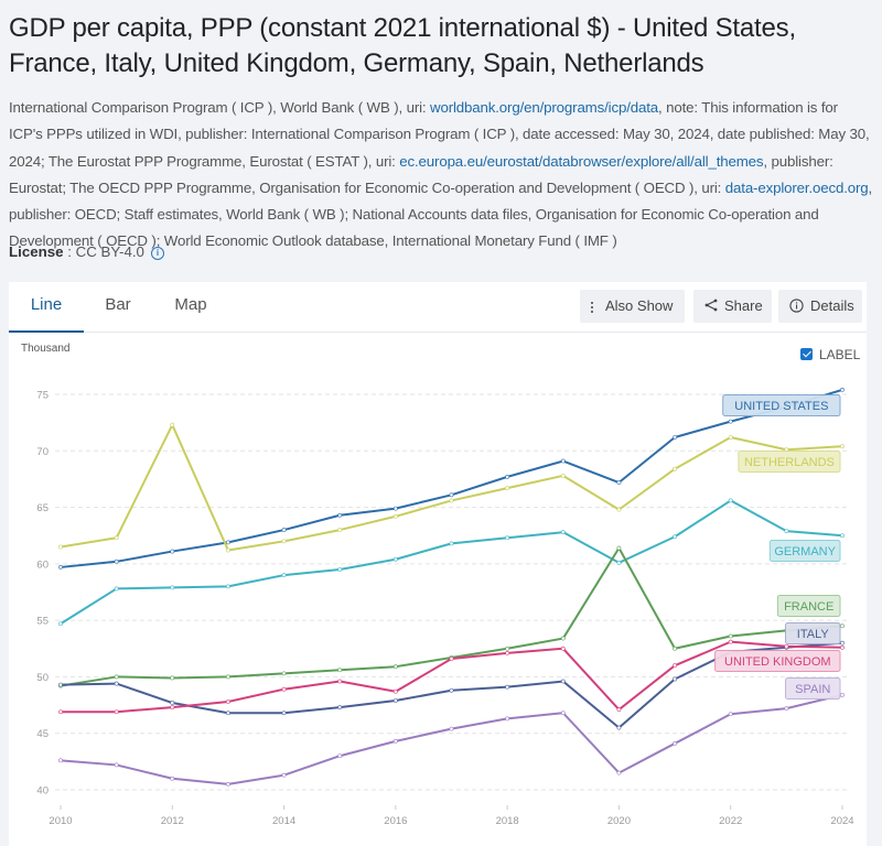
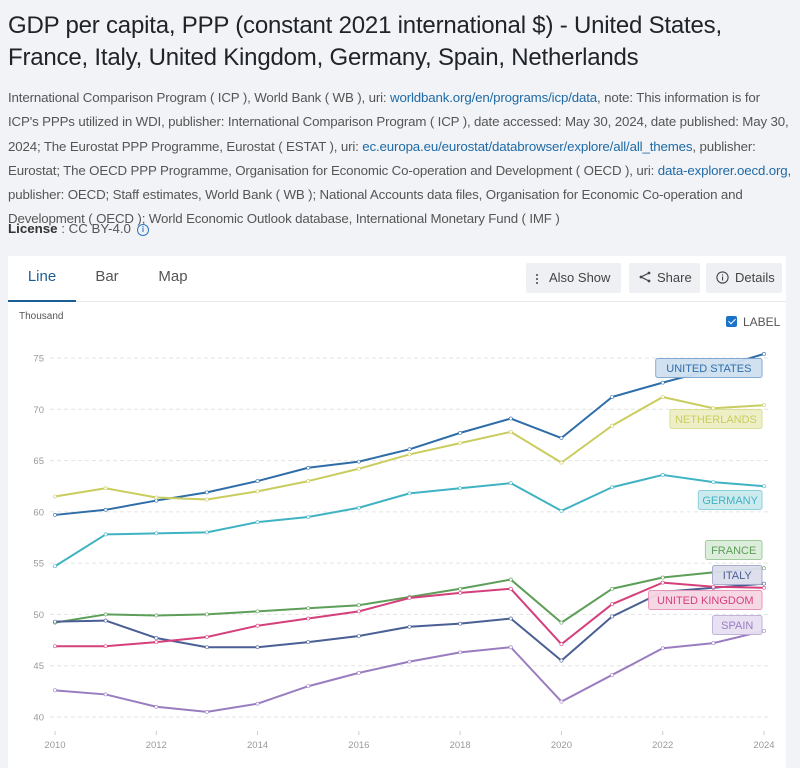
NETHERLANDS/2012: 72.3 -> 61.4
UNITED KINGDOM/2016: 48.7 -> 50.3
FRANCE/2020: 61.4 -> 49.2
GERMANY/2022: 65.6 -> 63.6
